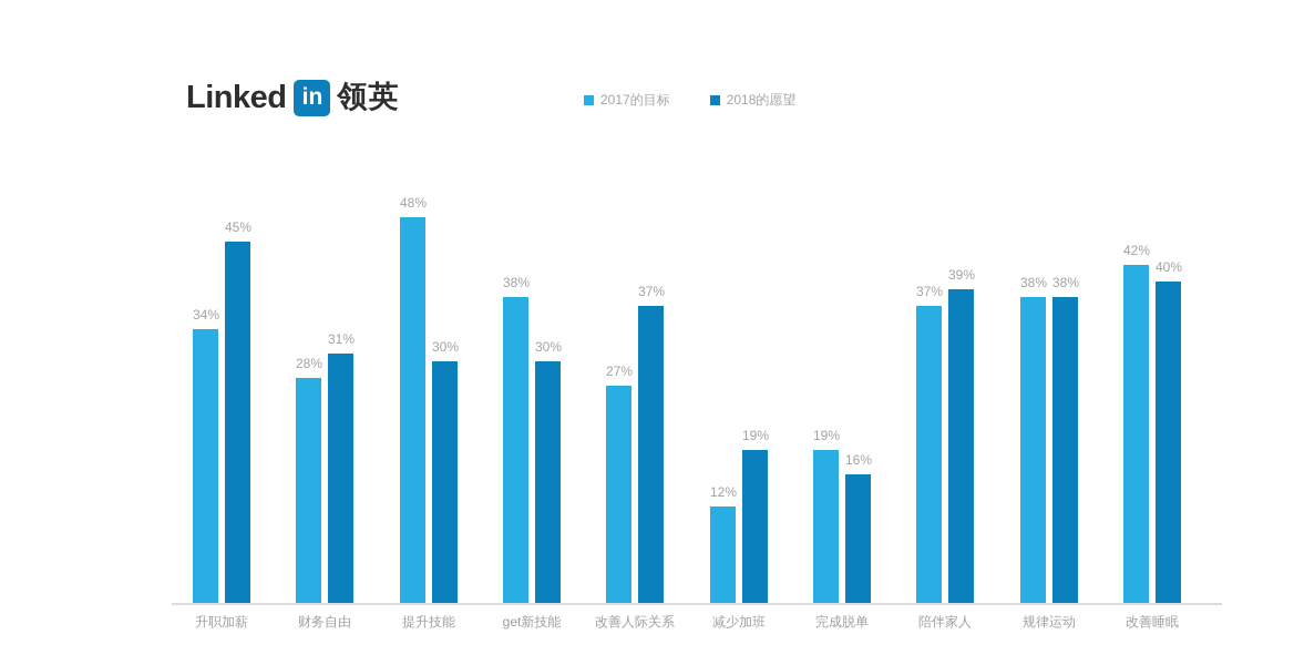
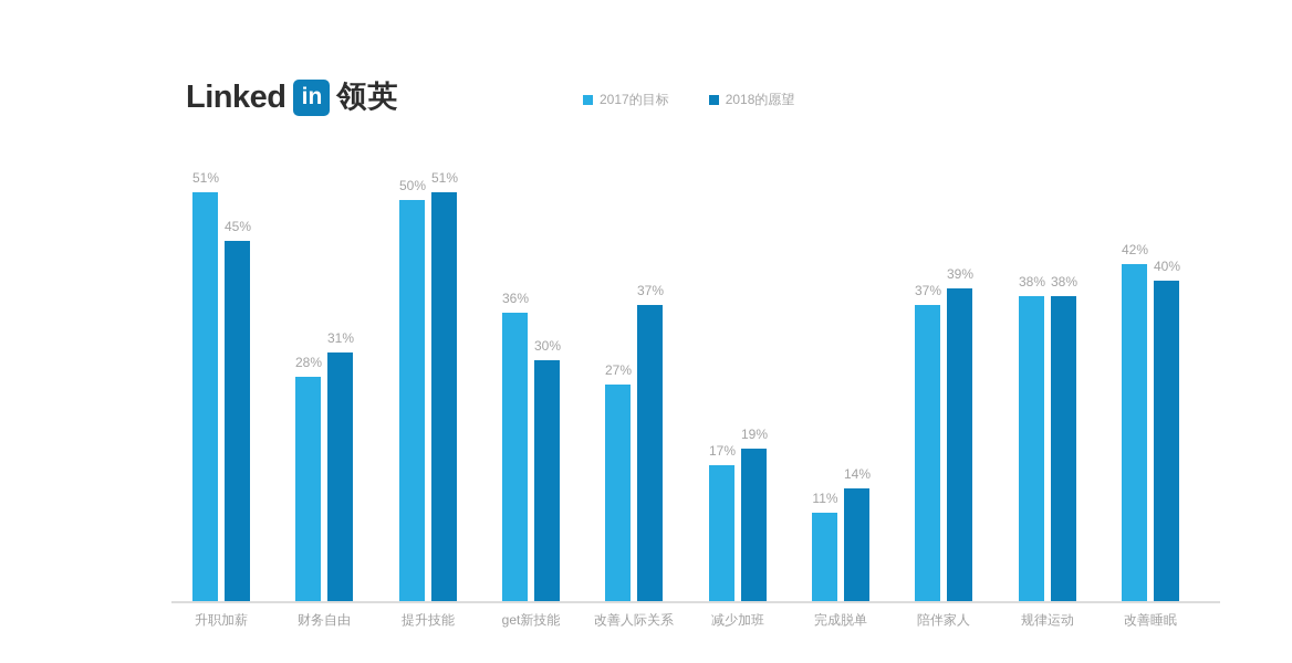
2017的目标/升职加薪: 34% -> 51%
2017的目标/提升技能: 48% -> 50%
2018的愿望/提升技能: 30% -> 51%
2017的目标/get新技能: 38% -> 36%
2017的目标/减少加班: 12% -> 17%
2017的目标/完成脱单: 19% -> 11%
2018的愿望/完成脱单: 16% -> 14%
